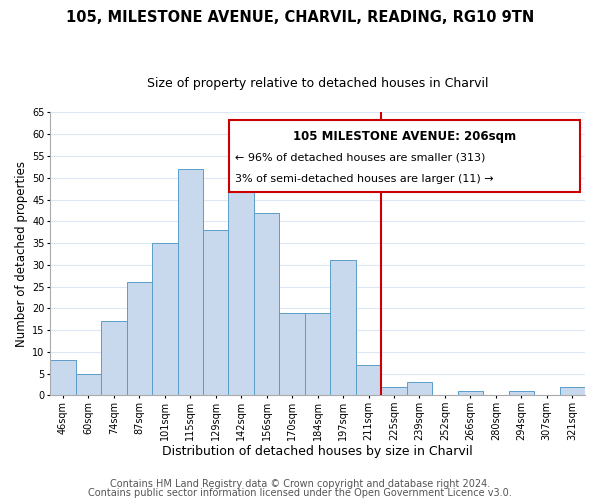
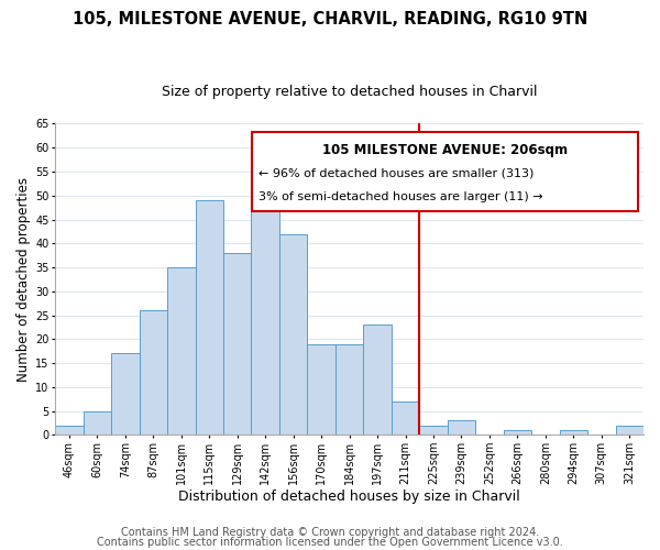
46sqm: 8 -> 2
115sqm: 52 -> 49
197sqm: 31 -> 23
